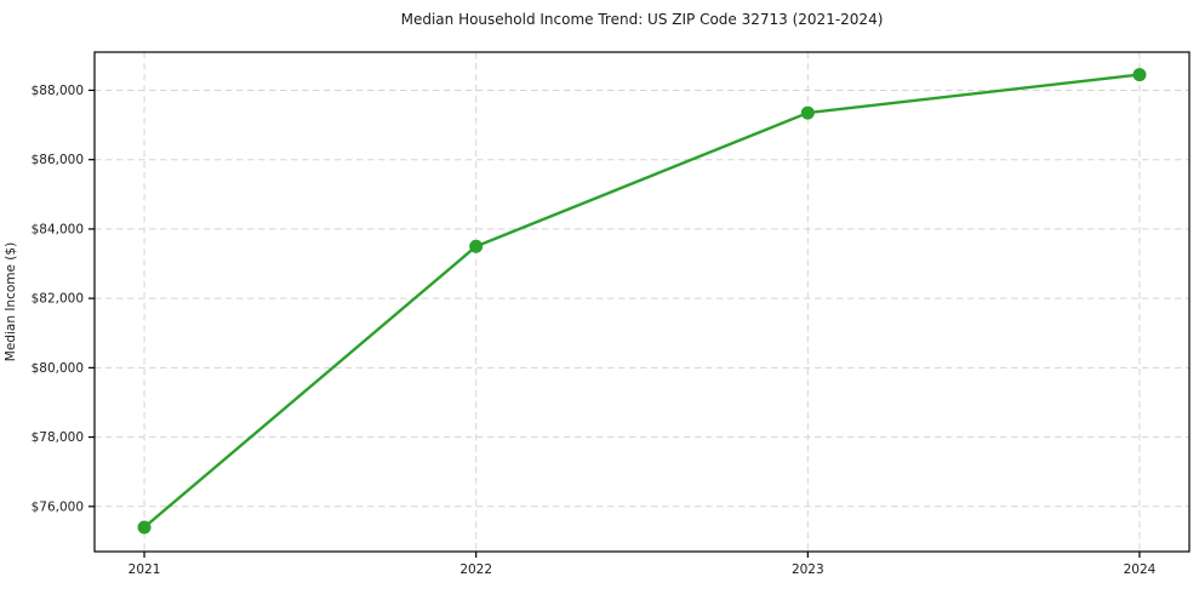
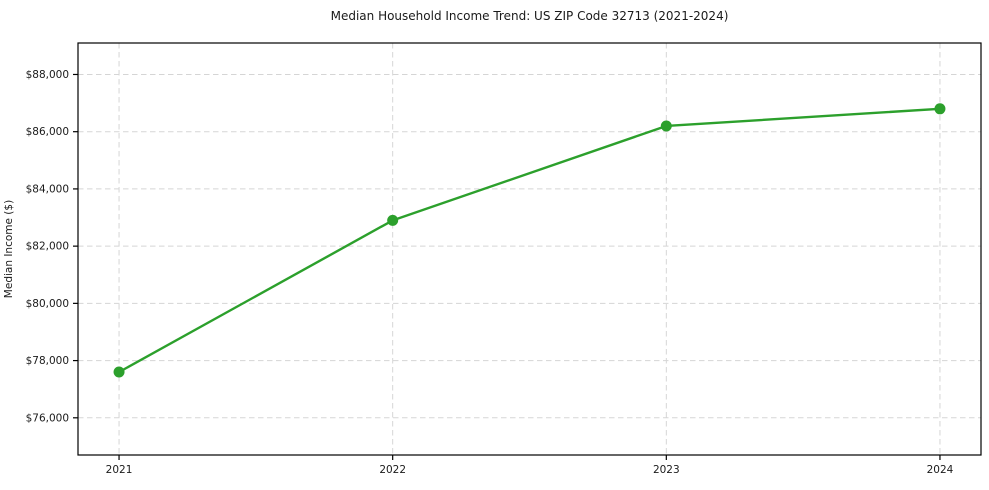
2021: $75400 -> $77600
2022: $83500 -> $82900
2023: $87400 -> $86200
2024: $88400 -> $86800
